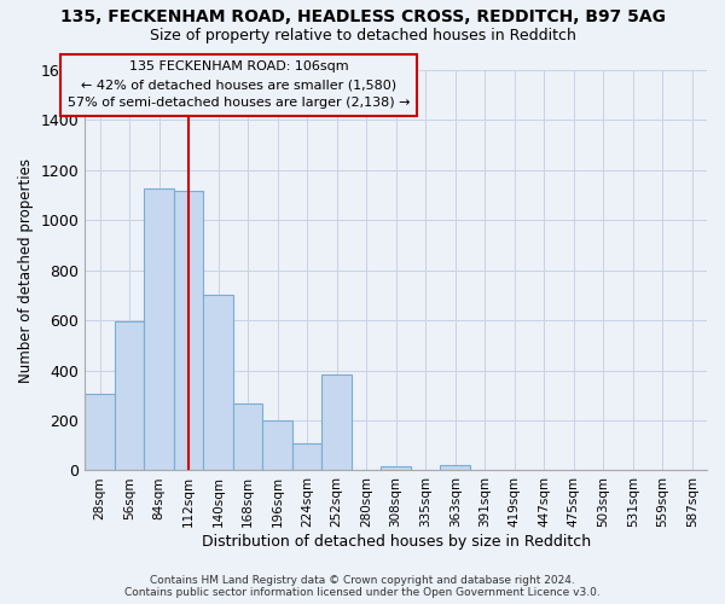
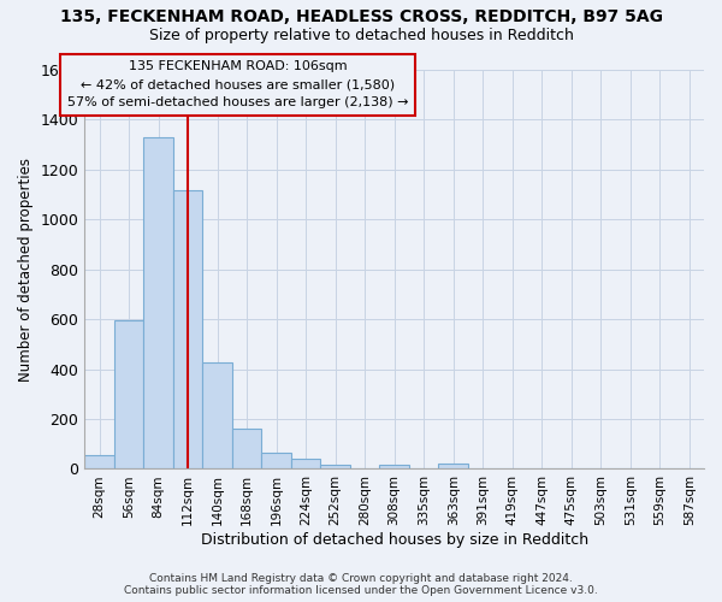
28sqm: 305 -> 55
84sqm: 1125 -> 1330
140sqm: 700 -> 425
168sqm: 270 -> 160
196sqm: 200 -> 65
224sqm: 110 -> 40
252sqm: 385 -> 15
